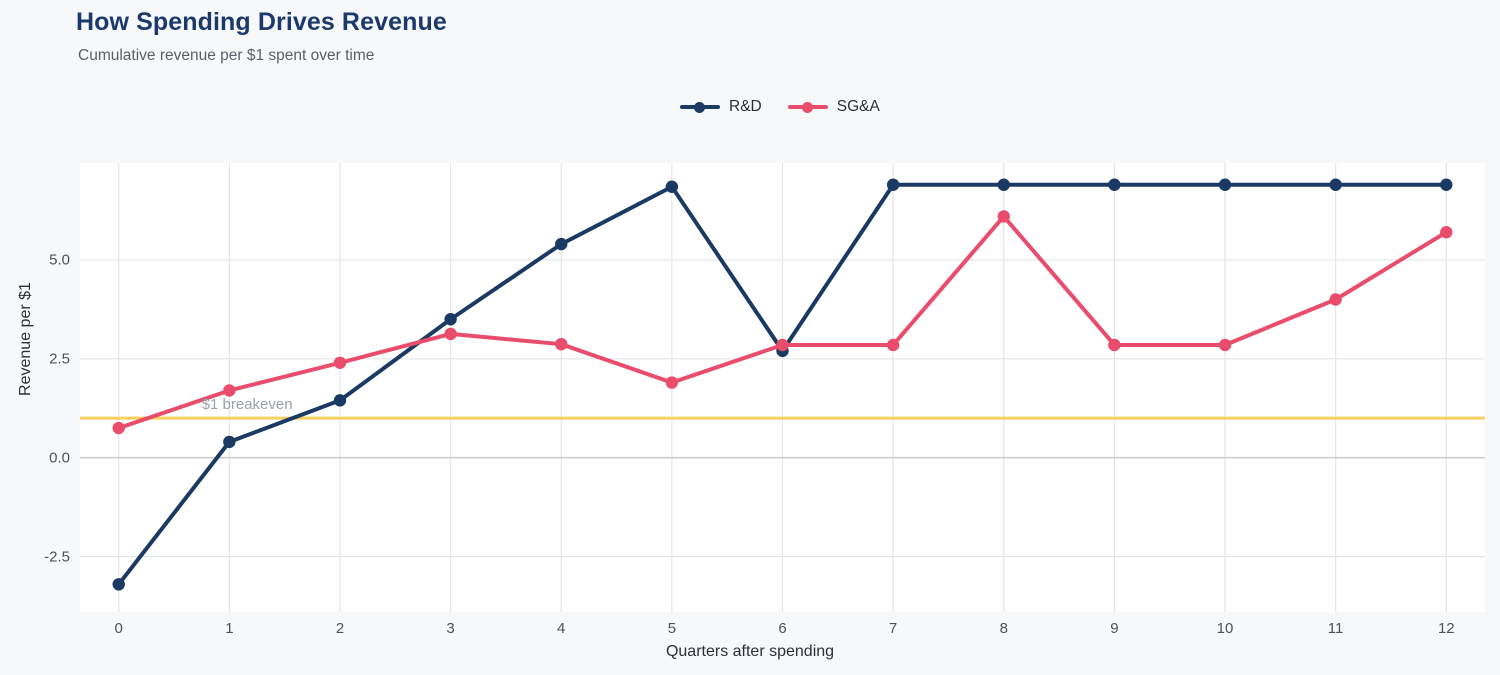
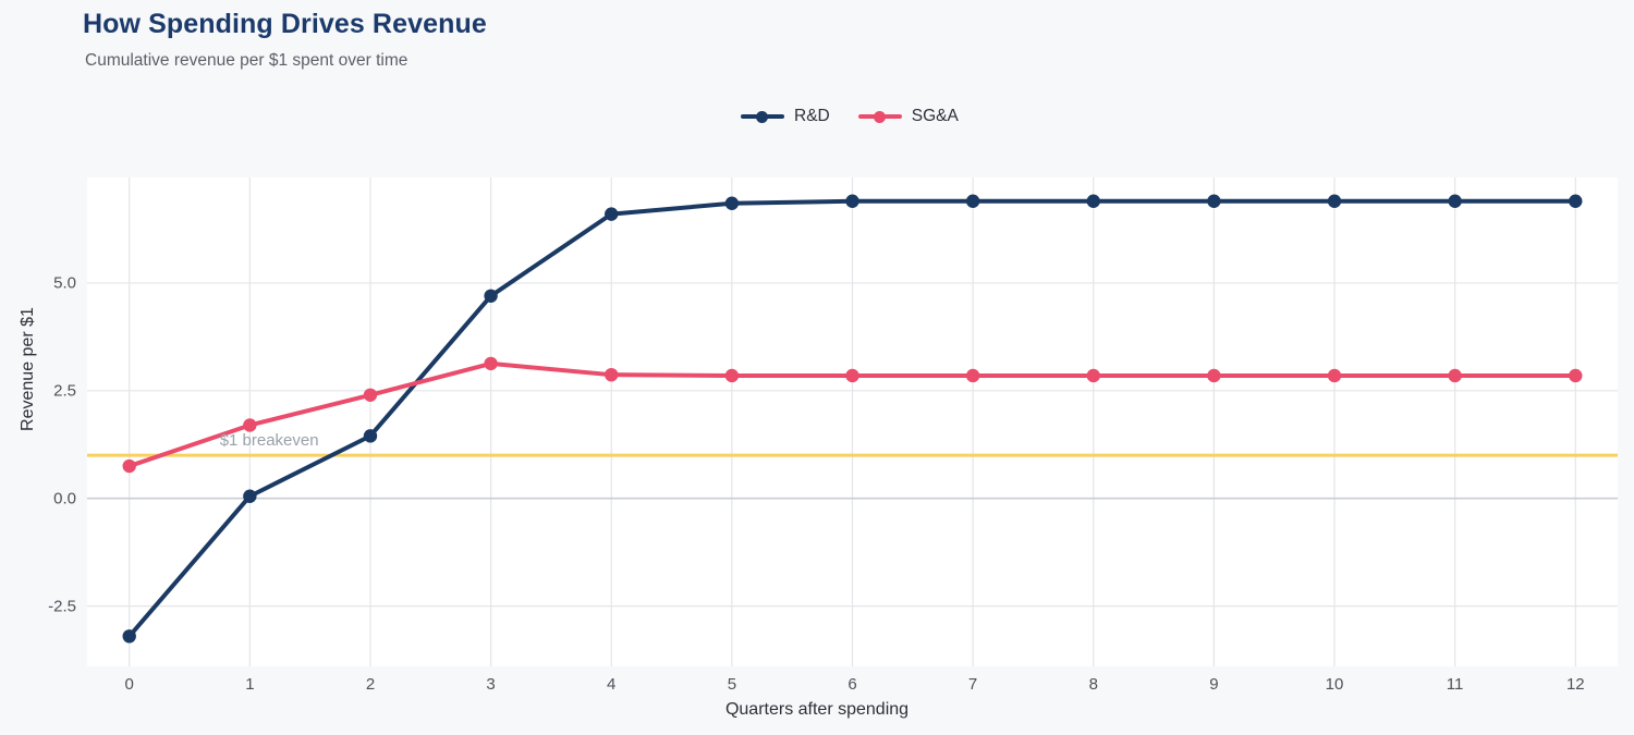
R&D/1: 0.4 -> 0.1
R&D/3: 3.5 -> 4.7
R&D/4: 5.4 -> 6.6
SG&A/5: 1.9 -> 2.9
R&D/6: 2.7 -> 6.9
SG&A/8: 6.1 -> 2.9
SG&A/11: 4.0 -> 2.9
SG&A/12: 5.7 -> 2.9
